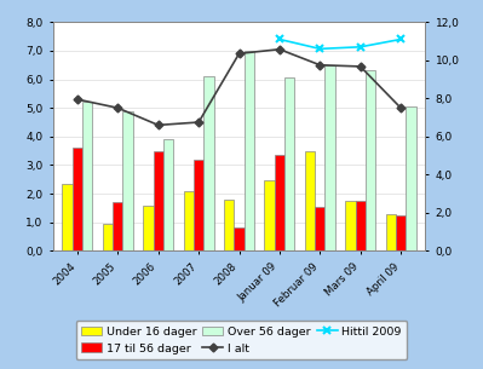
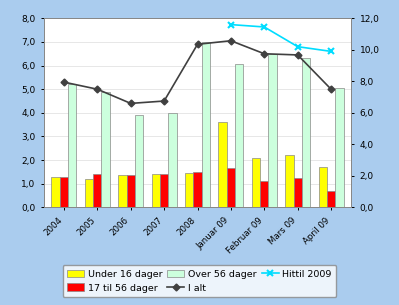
Under 16 dager/2004: 2,35 -> 1,30
17 til 56 dager/2004: 3,60 -> 1,30
Under 16 dager/2005: 0,95 -> 1,20
17 til 56 dager/2005: 1,70 -> 1,40
Under 16 dager/2006: 1,60 -> 1,35
17 til 56 dager/2006: 3,50 -> 1,35
Under 16 dager/2007: 2,10 -> 1,40
17 til 56 dager/2007: 3,20 -> 1,40
Over 56 dager/2007: 6,10 -> 4,00
Under 16 dager/2008: 1,80 -> 1,45
17 til 56 dager/2008: 0,80 -> 1,50
Under 16 dager/Januar 09: 2,45 -> 3,60
17 til 56 dager/Januar 09: 3,35 -> 1,65
Hittil 2009/Januar 09: 11,1 -> 11,6
Under 16 dager/Februar 09: 3,50 -> 2,10
17 til 56 dager/Februar 09: 1,55 -> 1,10
Hittil 2009/Februar 09: 10,6 -> 11,4
Under 16 dager/Mars 09: 1,75 -> 2,20
17 til 56 dager/Mars 09: 1,75 -> 1,25
Hittil 2009/Mars 09: 10,7 -> 10,2
Under 16 dager/April 09: 1,30 -> 1,70
17 til 56 dager/April 09: 1,25 -> 0,70
Hittil 2009/April 09: 11,1 -> 9,9
